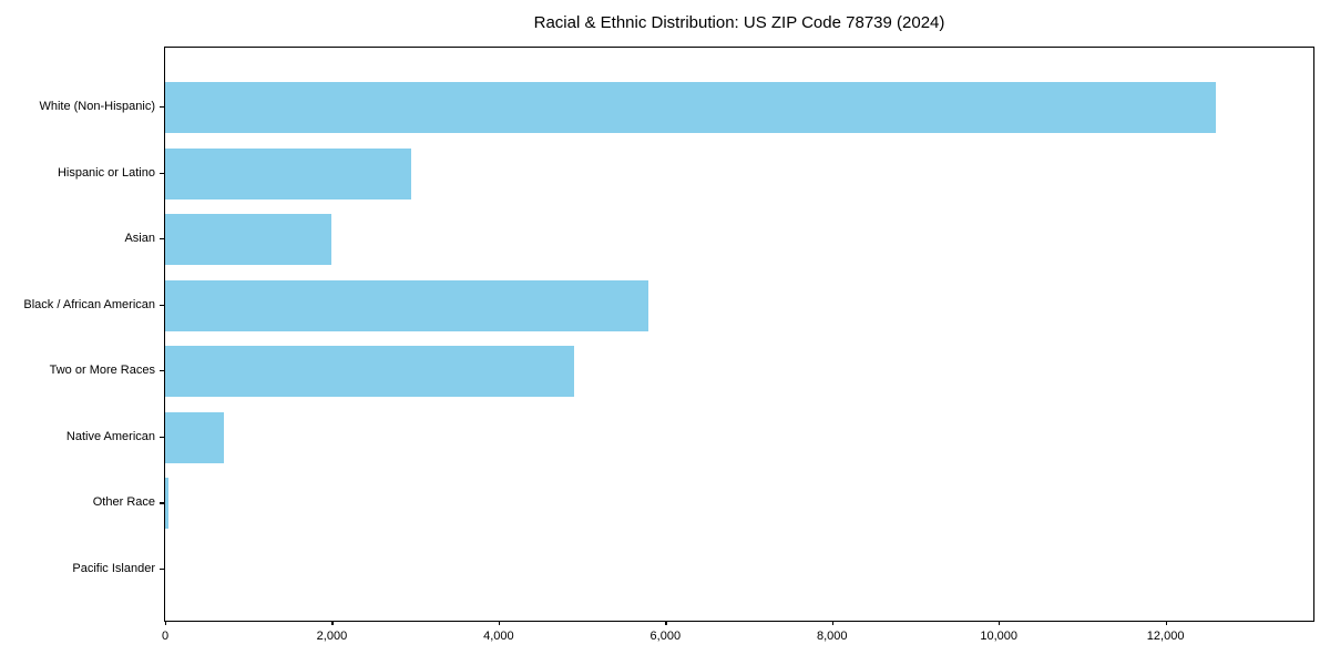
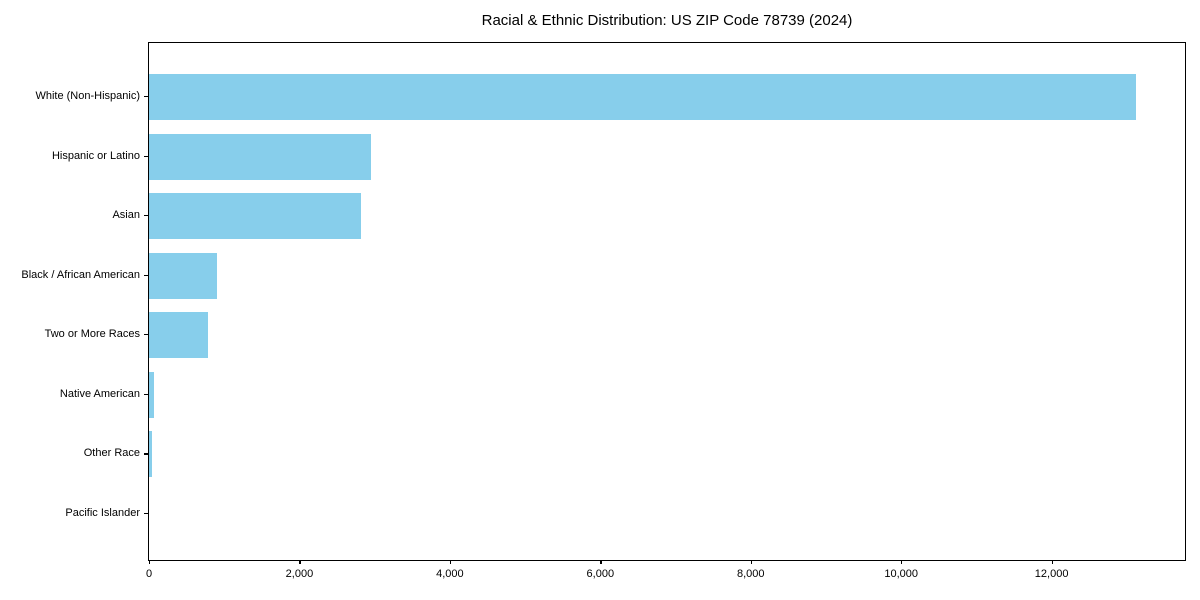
White (Non-Hispanic): 12600 -> 13100
Asian: 2000 -> 2800
Black / African American: 5800 -> 900
Two or More Races: 4900 -> 800
Native American: 700 -> 100
